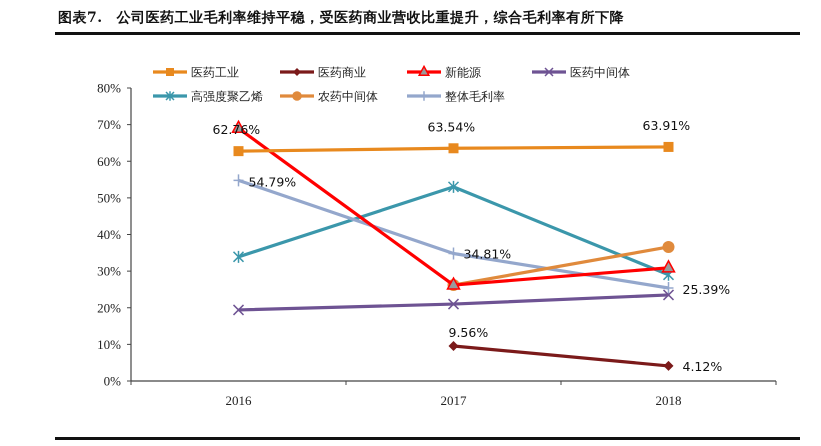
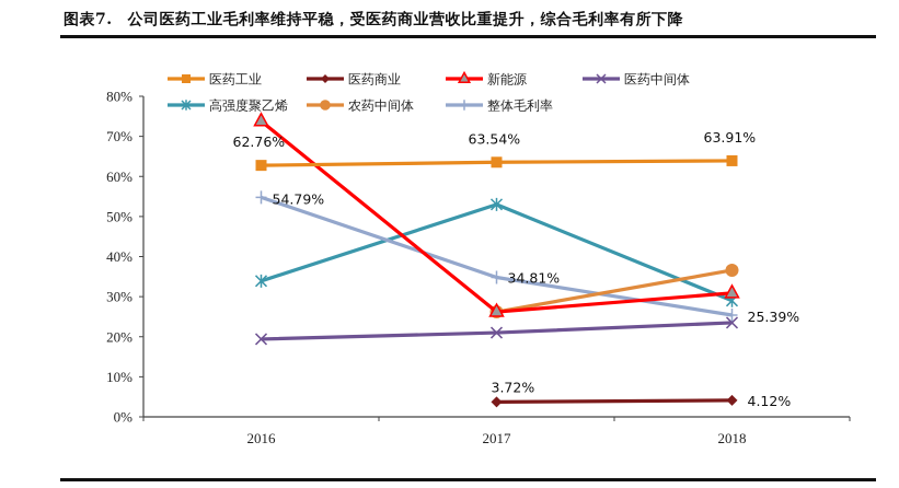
新能源/2016: 69% -> 74%
医药商业/2017: 9.56% -> 3.72%
